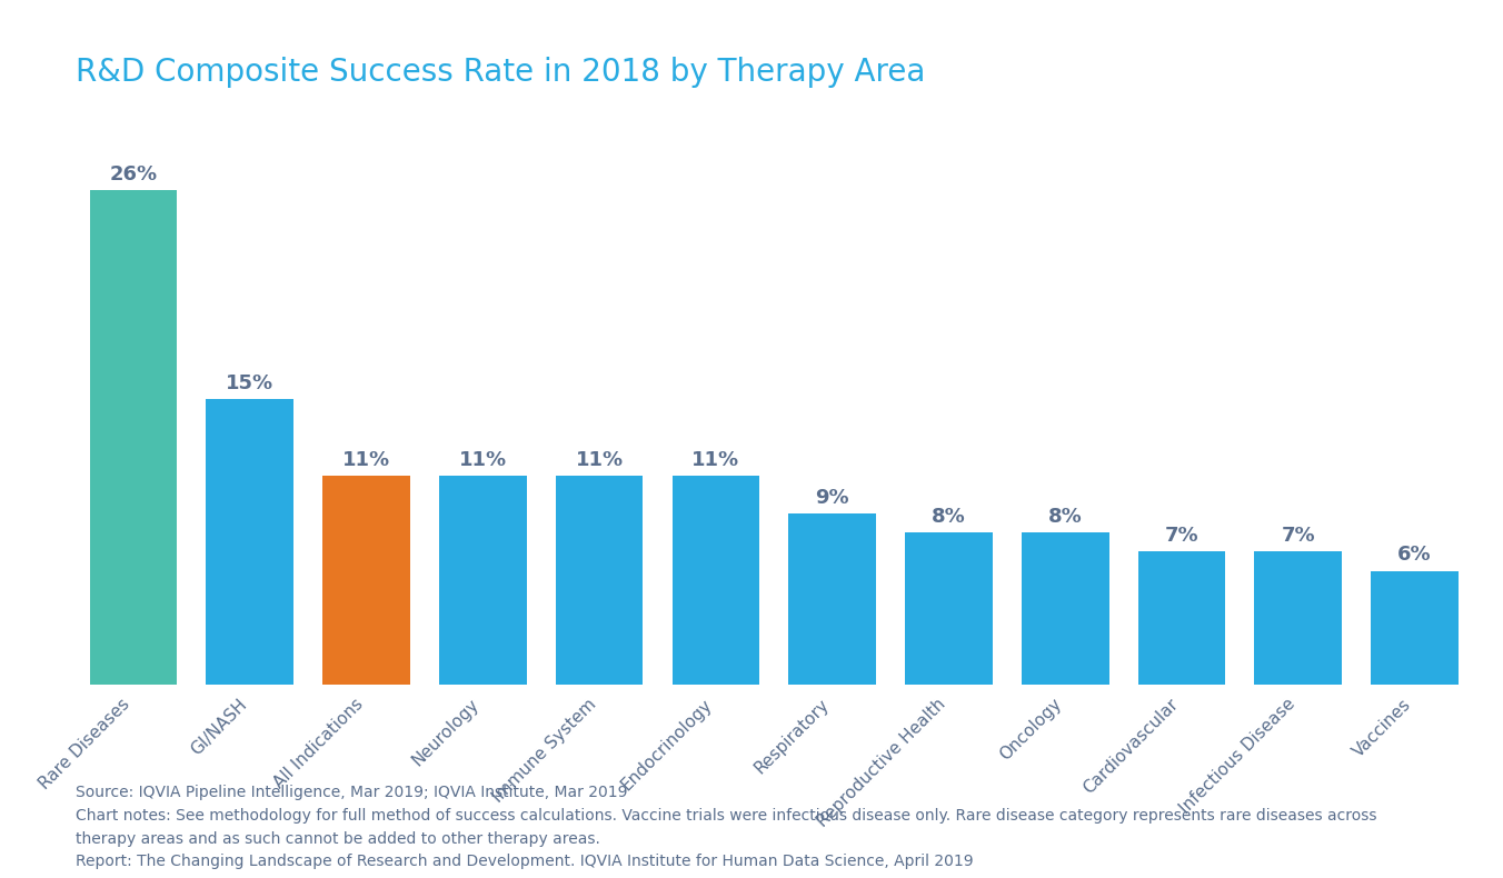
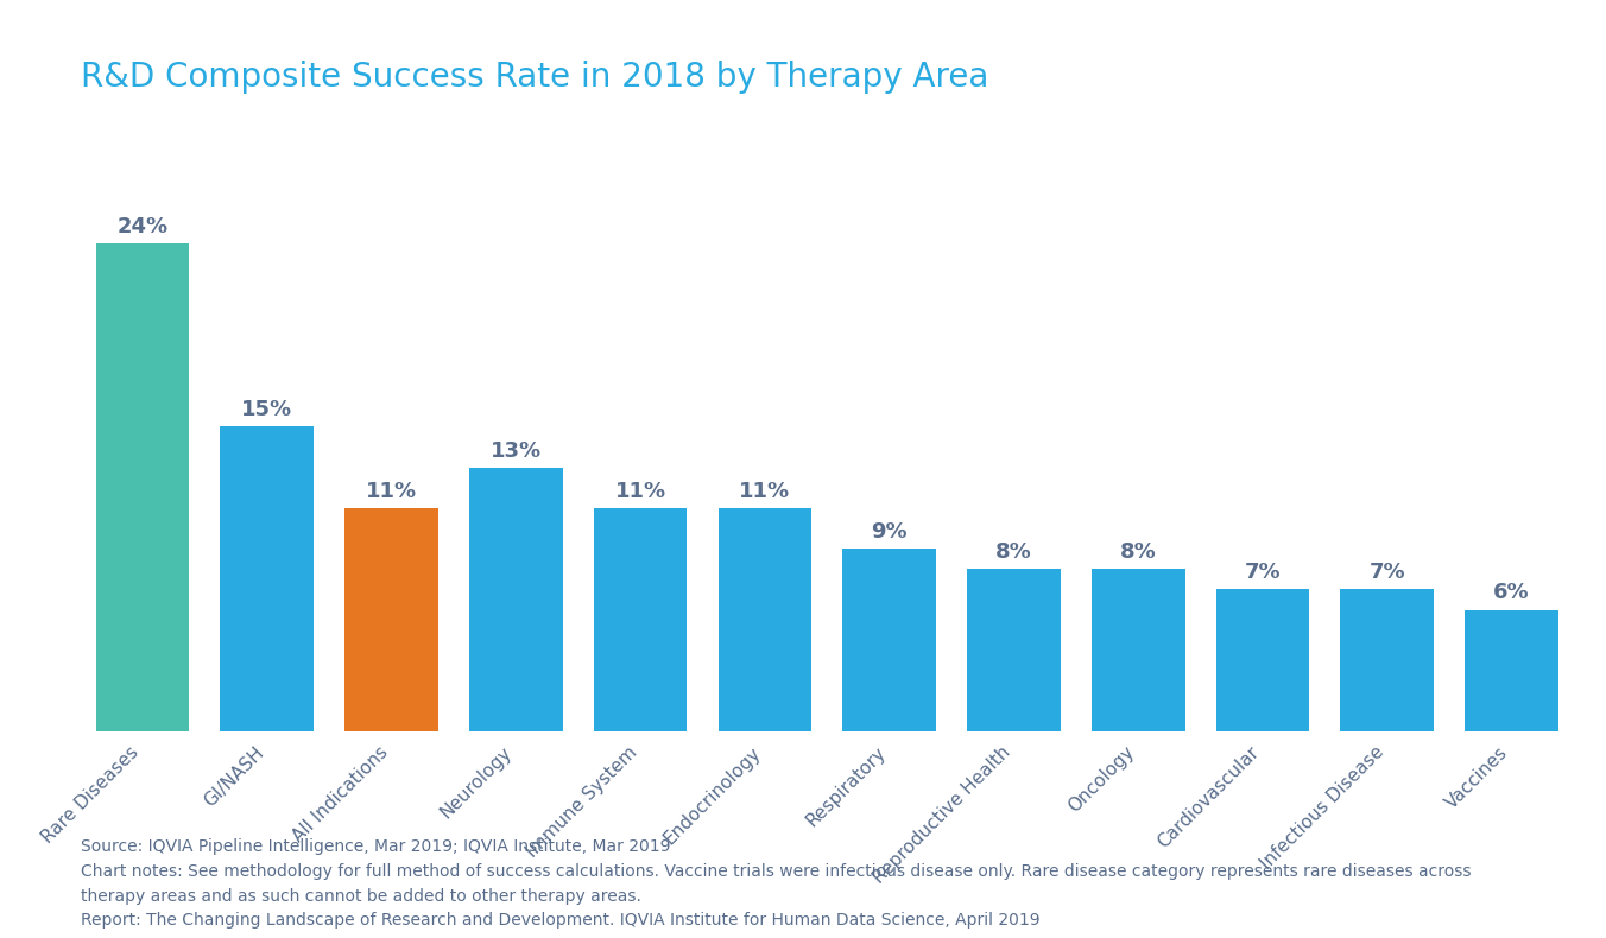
Rare Diseases: 26% -> 24%
Neurology: 11% -> 13%
